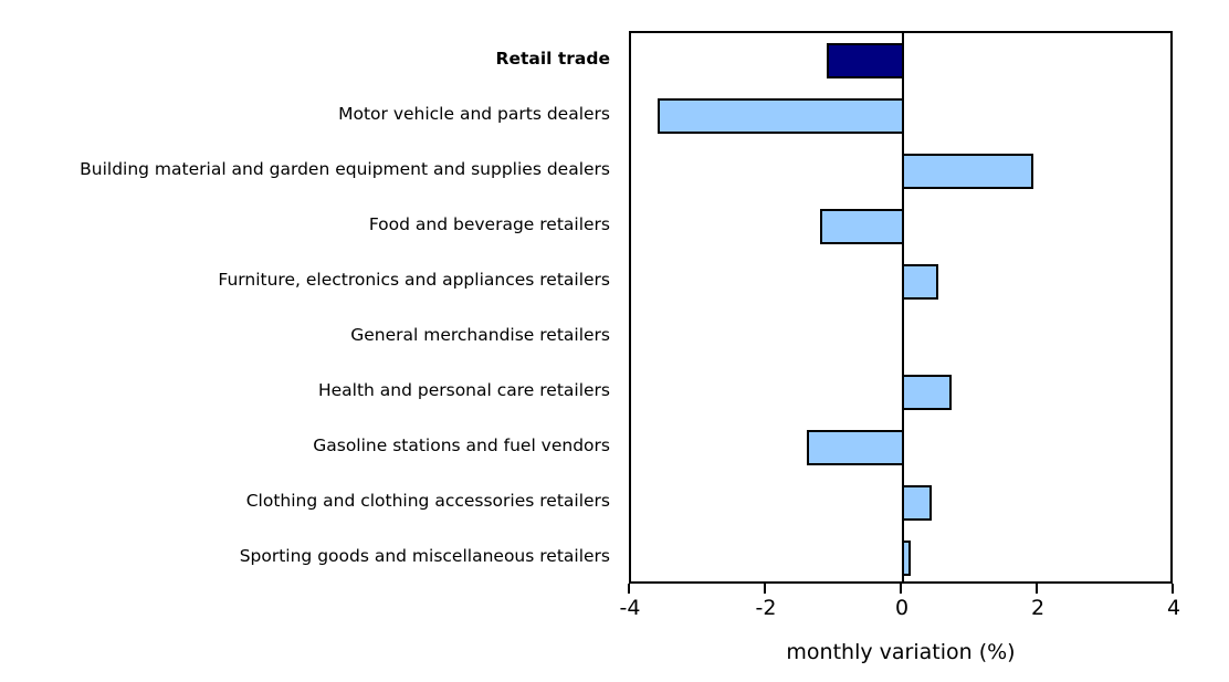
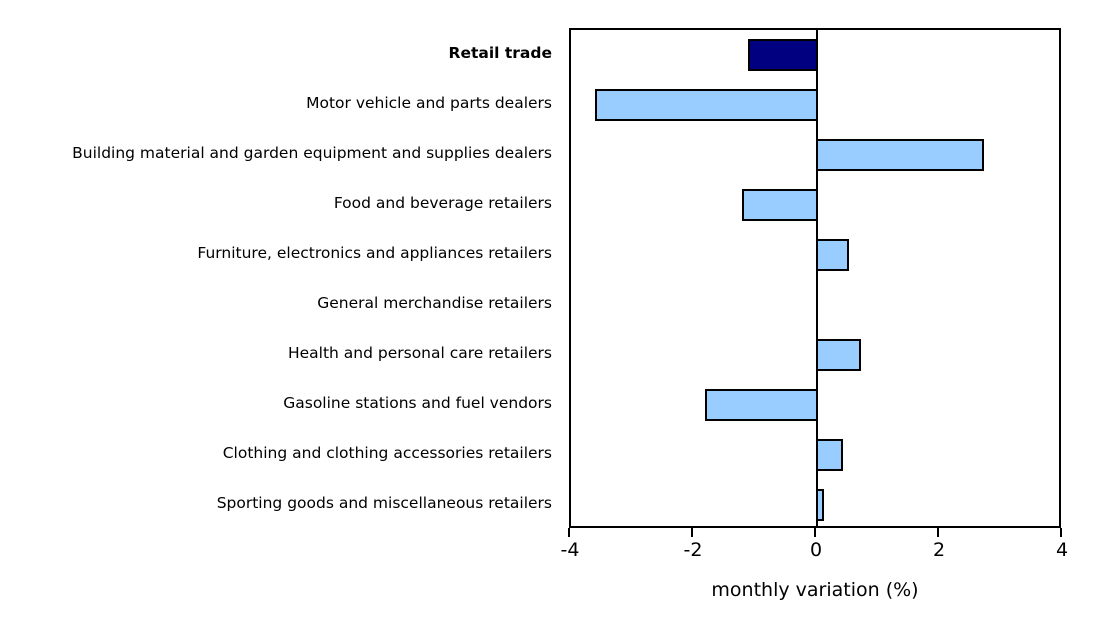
Building material and garden equipment and supplies dealers: 1.9 -> 2.7
Gasoline stations and fuel vendors: -1.4 -> -1.8
